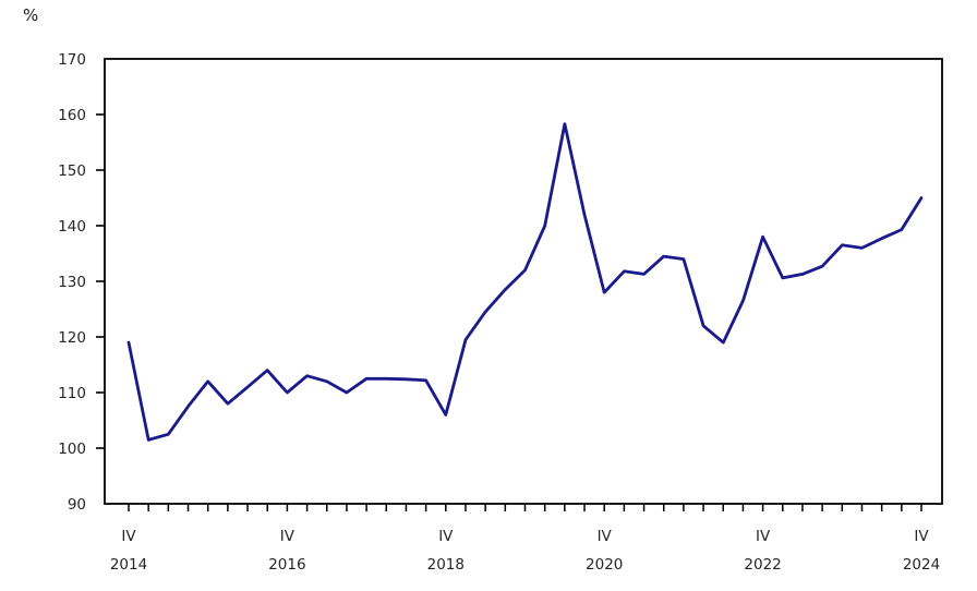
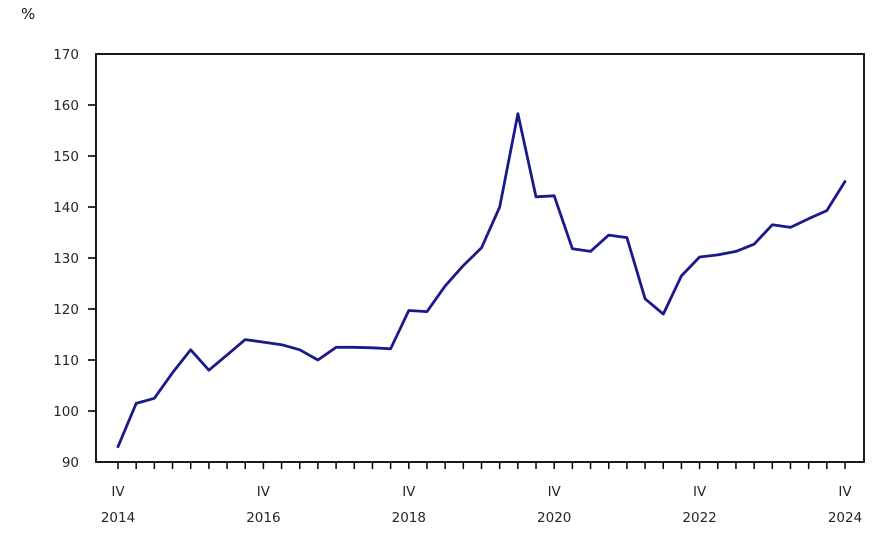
2014 IV: 119 -> 93
2016 IV: 110 -> 114
2018 IV: 106 -> 120
2020 IV: 128 -> 142
2022 IV: 138 -> 130
